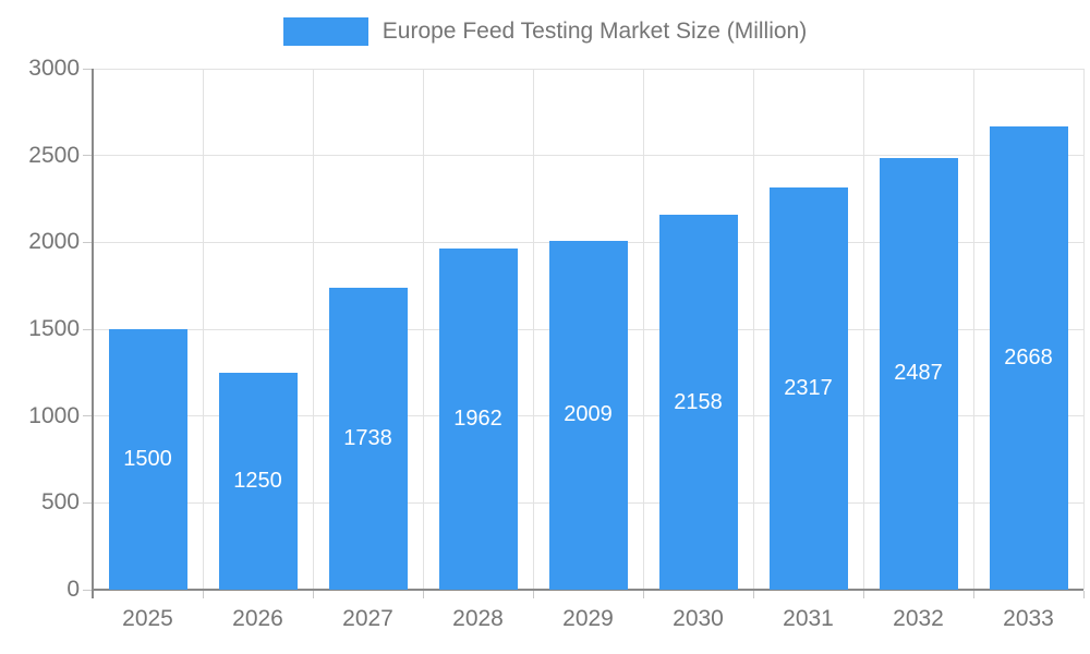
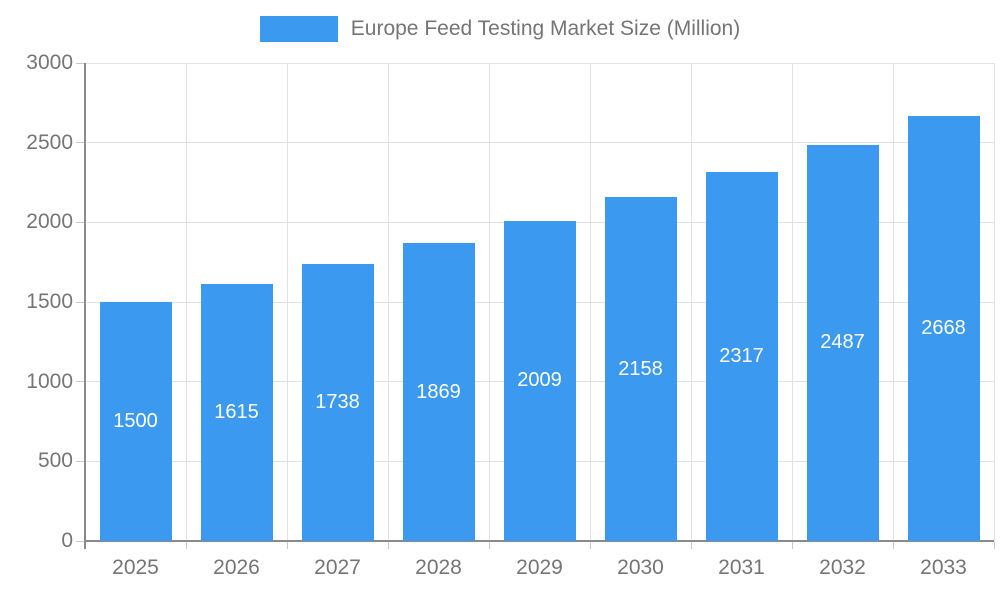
2026: 1250 -> 1615
2028: 1962 -> 1869
